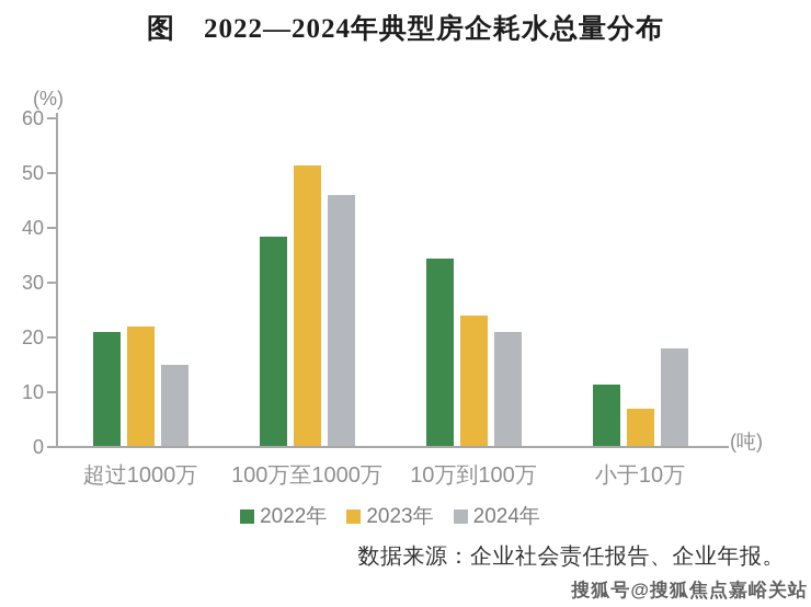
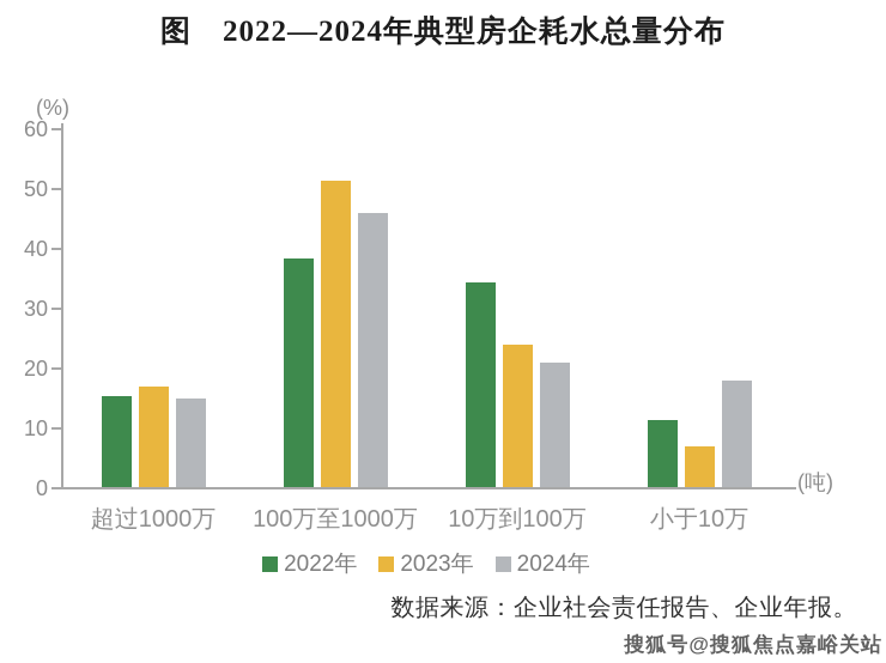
2022年/超过1000万: 21 -> 16
2023年/超过1000万: 22 -> 17
